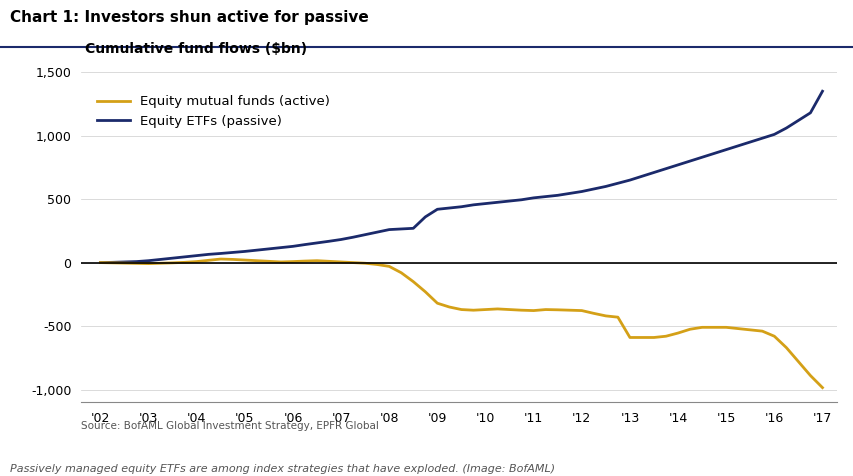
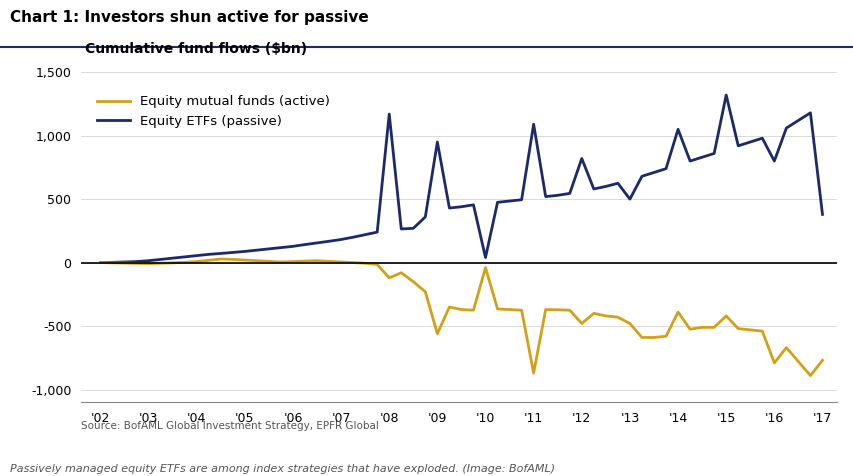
Equity ETFs (passive)/'08: 260 -> 1,170
Equity mutual funds (active)/'08: -30 -> -120
Equity ETFs (passive)/'09: 420 -> 950
Equity mutual funds (active)/'09: -320 -> -560
Equity ETFs (passive)/'10: 460 -> 40
Equity mutual funds (active)/'10: -370 -> -40
Equity ETFs (passive)/'11: 510 -> 1,090
Equity mutual funds (active)/'11: -380 -> -870
Equity ETFs (passive)/'12: 560 -> 820
Equity mutual funds (active)/'12: -380 -> -480
Equity ETFs (passive)/'13: 650 -> 500
Equity mutual funds (active)/'13: -590 -> -480
Equity ETFs (passive)/'14: 770 -> 1,050
Equity mutual funds (active)/'14: -560 -> -390
Equity ETFs (passive)/'15: 890 -> 1,320
Equity mutual funds (active)/'15: -510 -> -420
Equity ETFs (passive)/'16: 1,010 -> 800
Equity mutual funds (active)/'16: -580 -> -790
Equity ETFs (passive)/'17: 1,350 -> 380
Equity mutual funds (active)/'17: -980 -> -770
